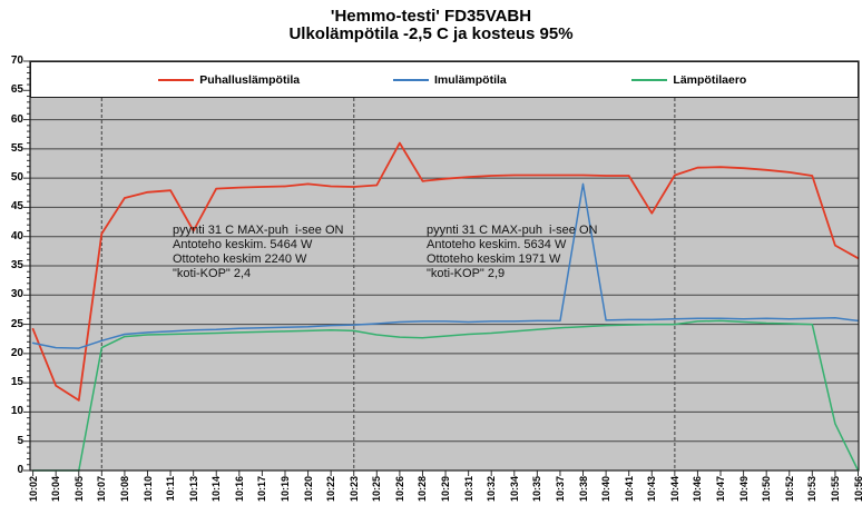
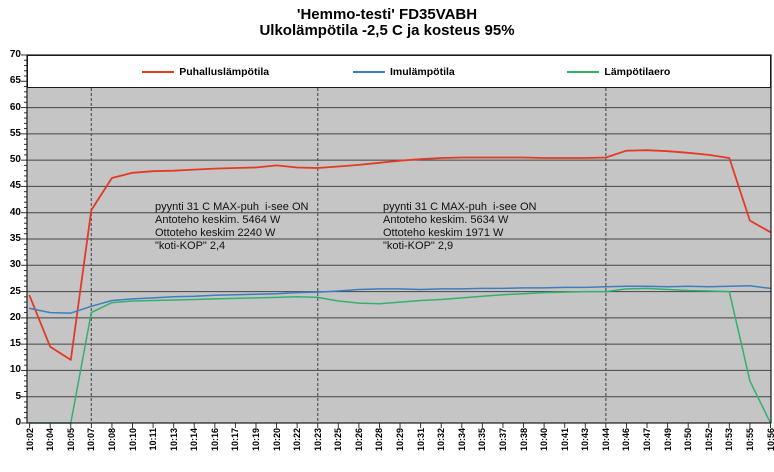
Puhalluslämpötila/10:13: 41 -> 48
Puhalluslämpötila/10:26: 56 -> 49
Imulämpötila/10:38: 49 -> 26
Puhalluslämpötila/10:43: 44 -> 50
